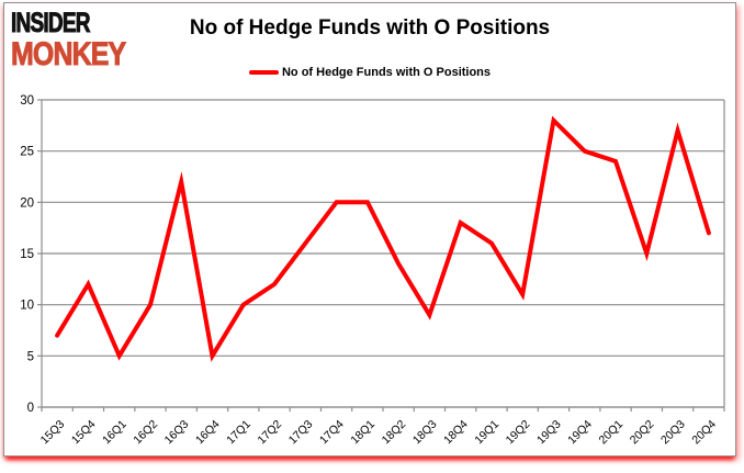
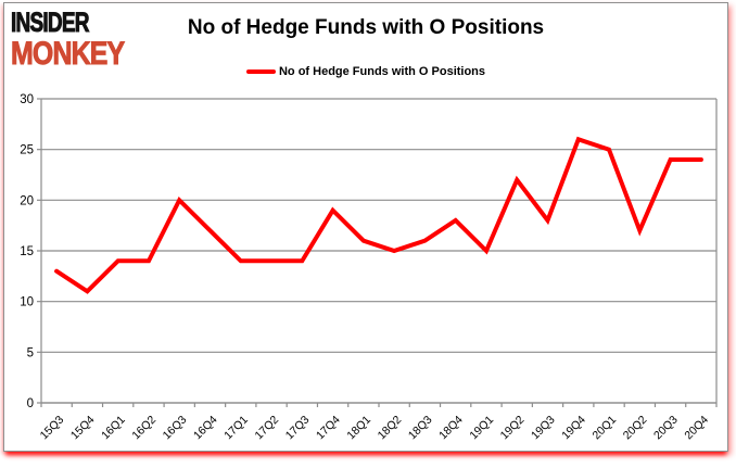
15Q3: 7 -> 13
15Q4: 12 -> 11
16Q1: 5 -> 14
16Q2: 10 -> 14
16Q3: 22 -> 20
16Q4: 5 -> 17
17Q1: 10 -> 14
17Q2: 12 -> 14
17Q3: 16 -> 14
17Q4: 20 -> 19
18Q1: 20 -> 16
18Q2: 14 -> 15
18Q3: 9 -> 16
19Q1: 16 -> 15
19Q2: 11 -> 22
19Q3: 28 -> 18
19Q4: 25 -> 26
20Q1: 24 -> 25
20Q2: 15 -> 17
20Q3: 27 -> 24
20Q4: 17 -> 24
